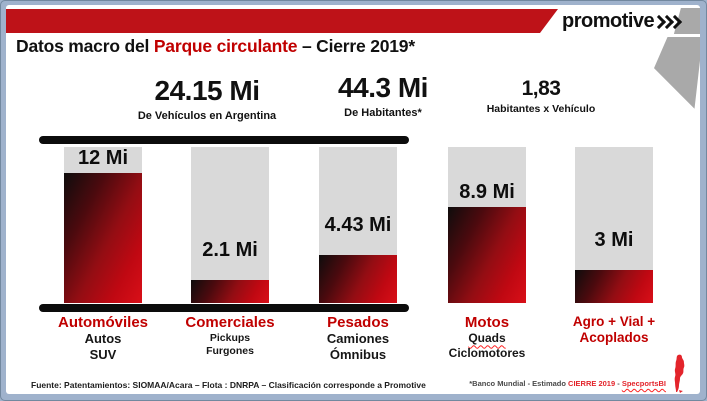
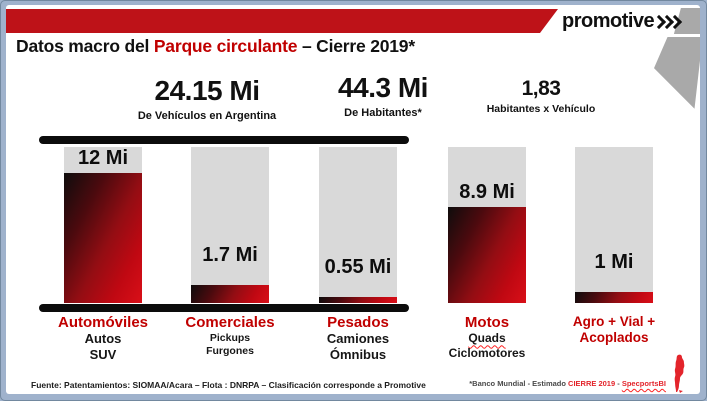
Comerciales: 2.1 -> 1.7
Pesados: 4.43 -> 0.55
Agro + Vial + Acoplados: 3 -> 1
